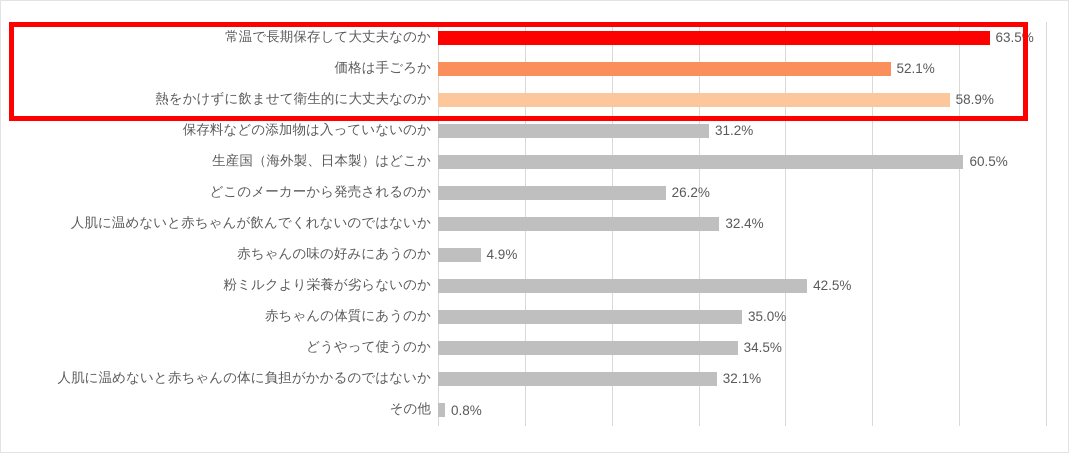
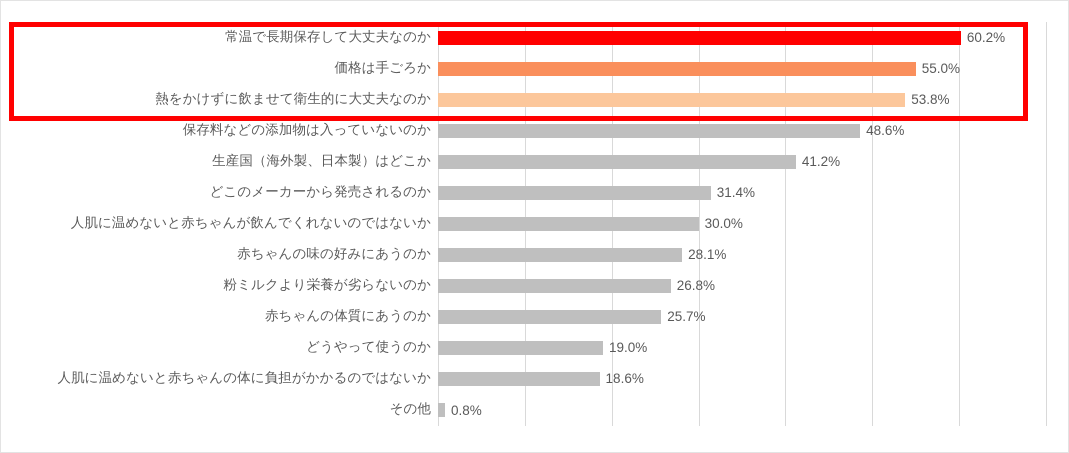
常温で長期保存して大丈夫なのか: 63.5% -> 60.2%
価格は手ごろか: 52.1% -> 55.0%
熱をかけずに飲ませて衛生的に大丈夫なのか: 58.9% -> 53.8%
保存料などの添加物は入っていないのか: 31.2% -> 48.6%
生産国（海外製、日本製）はどこか: 60.5% -> 41.2%
どこのメーカーから発売されるのか: 26.2% -> 31.4%
人肌に温めないと赤ちゃんが飲んでくれないのではないか: 32.4% -> 30.0%
赤ちゃんの味の好みにあうのか: 4.9% -> 28.1%
粉ミルクより栄養が劣らないのか: 42.5% -> 26.8%
赤ちゃんの体質にあうのか: 35.0% -> 25.7%
どうやって使うのか: 34.5% -> 19.0%
人肌に温めないと赤ちゃんの体に負担がかかるのではないか: 32.1% -> 18.6%
